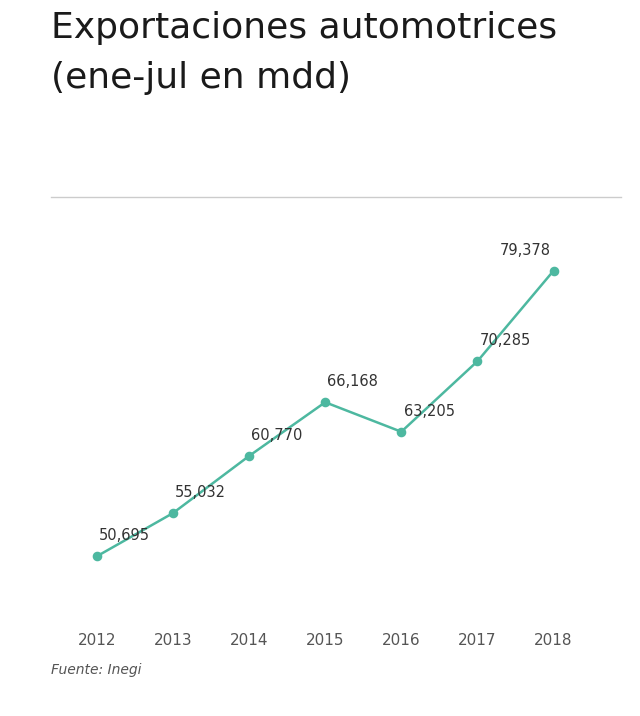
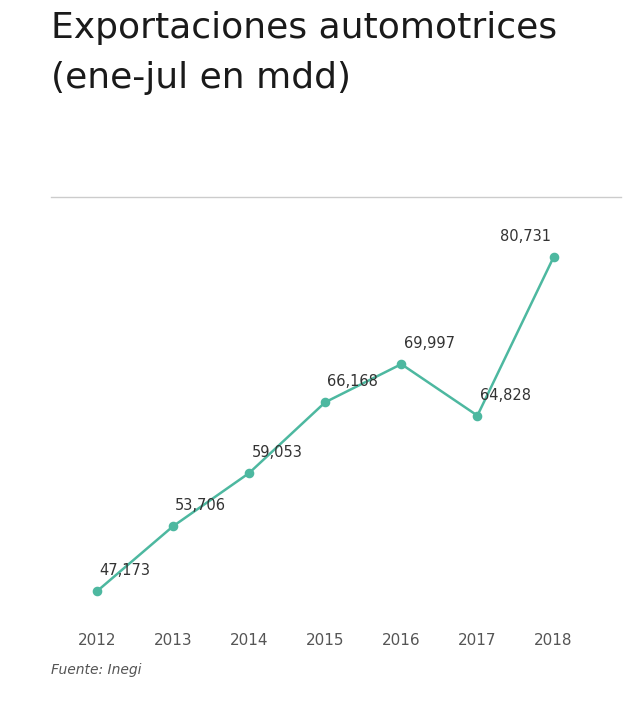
2012: 50,695 -> 47,173
2013: 55,032 -> 53,706
2014: 60,770 -> 59,053
2016: 63,205 -> 69,997
2017: 70,285 -> 64,828
2018: 79,378 -> 80,731
